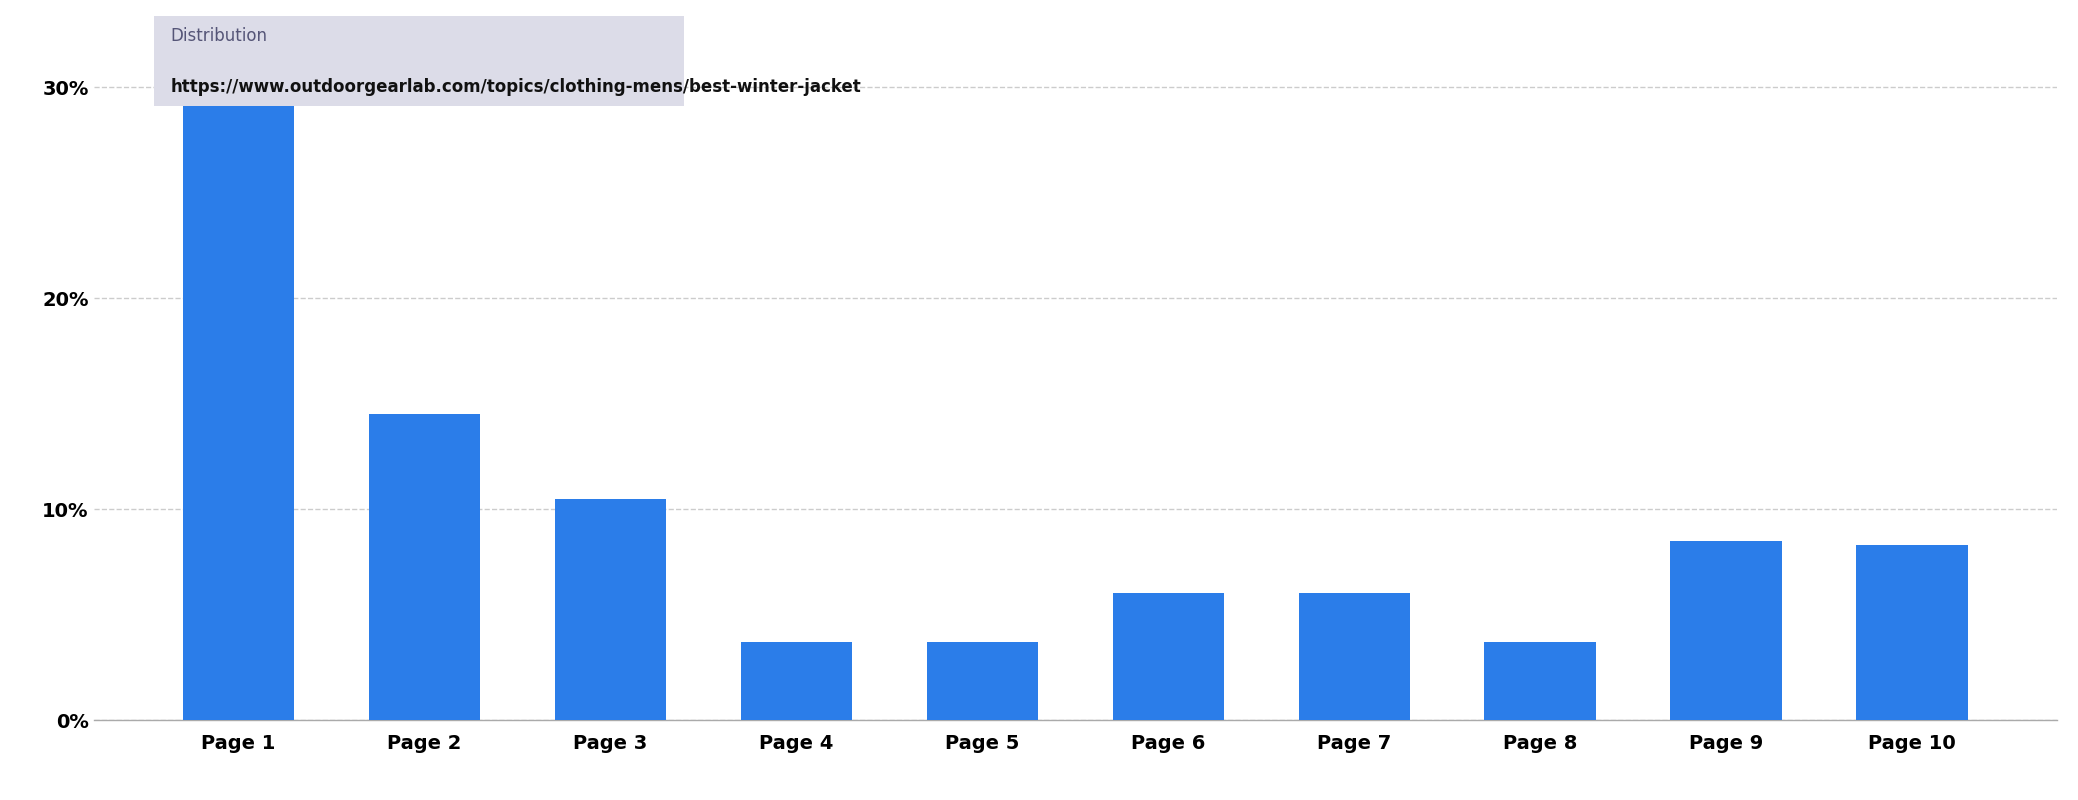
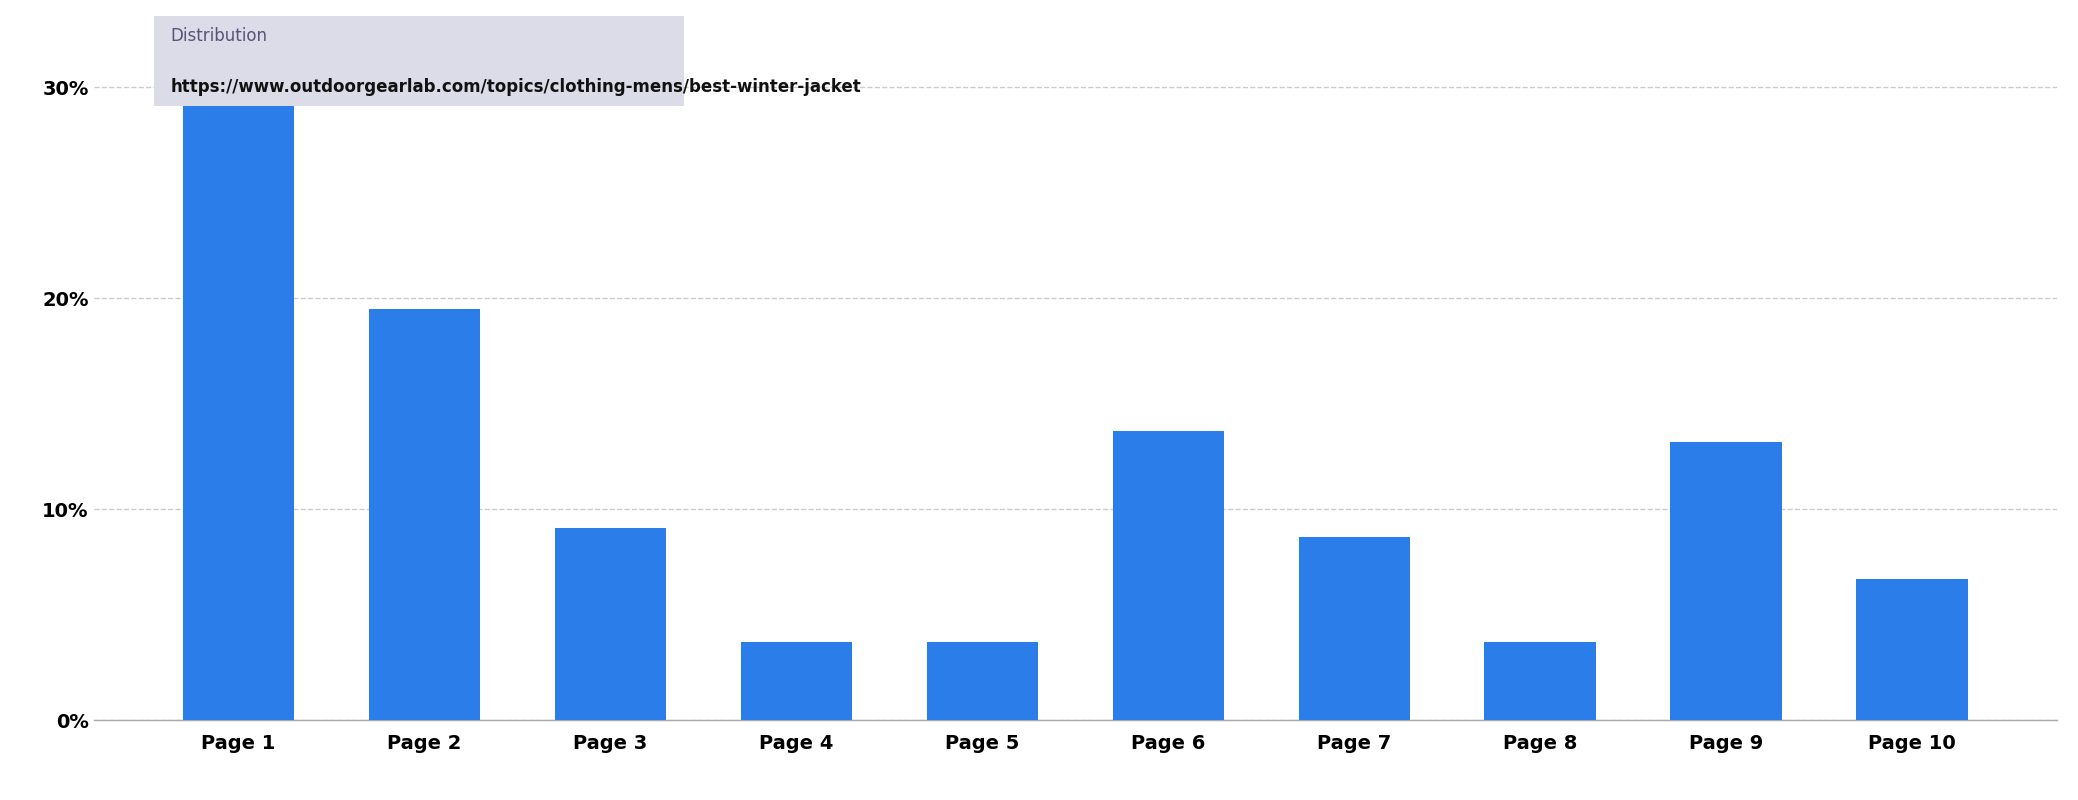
Page 2: 14.5% -> 19.5%
Page 3: 10.5% -> 9.1%
Page 6: 6.0% -> 13.7%
Page 7: 6.0% -> 8.7%
Page 9: 8.5% -> 13.2%
Page 10: 8.3% -> 6.7%
